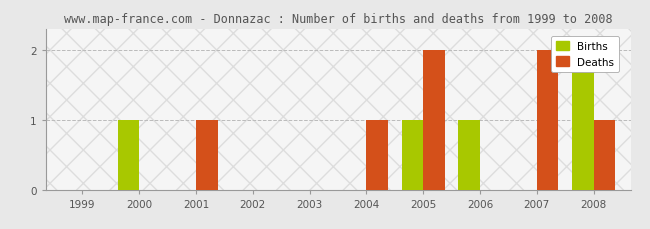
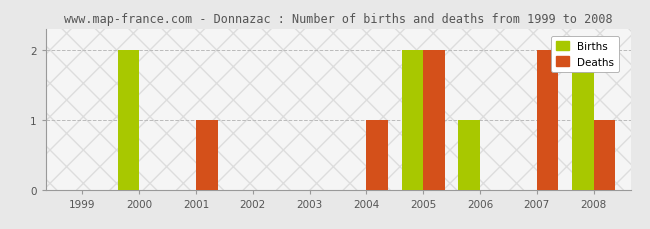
Births/2000: 1 -> 2
Births/2005: 1 -> 2
